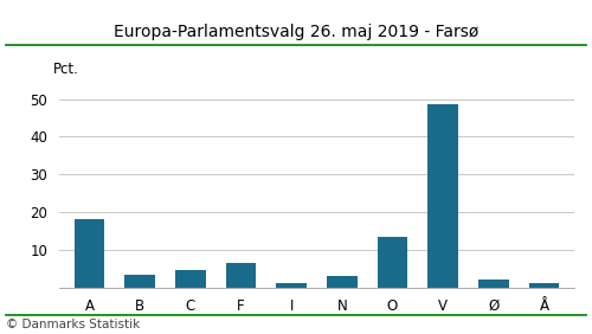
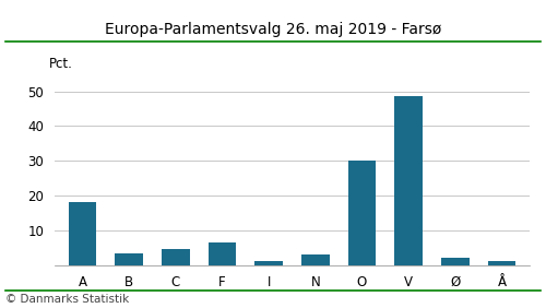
O: 13.5 -> 30.0
